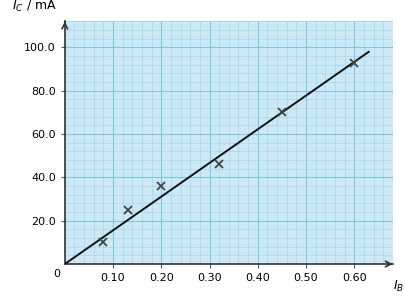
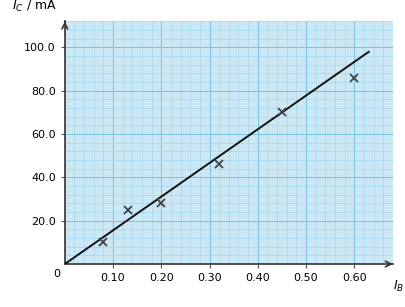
0.20: 36 -> 28
0.60: 93 -> 86
